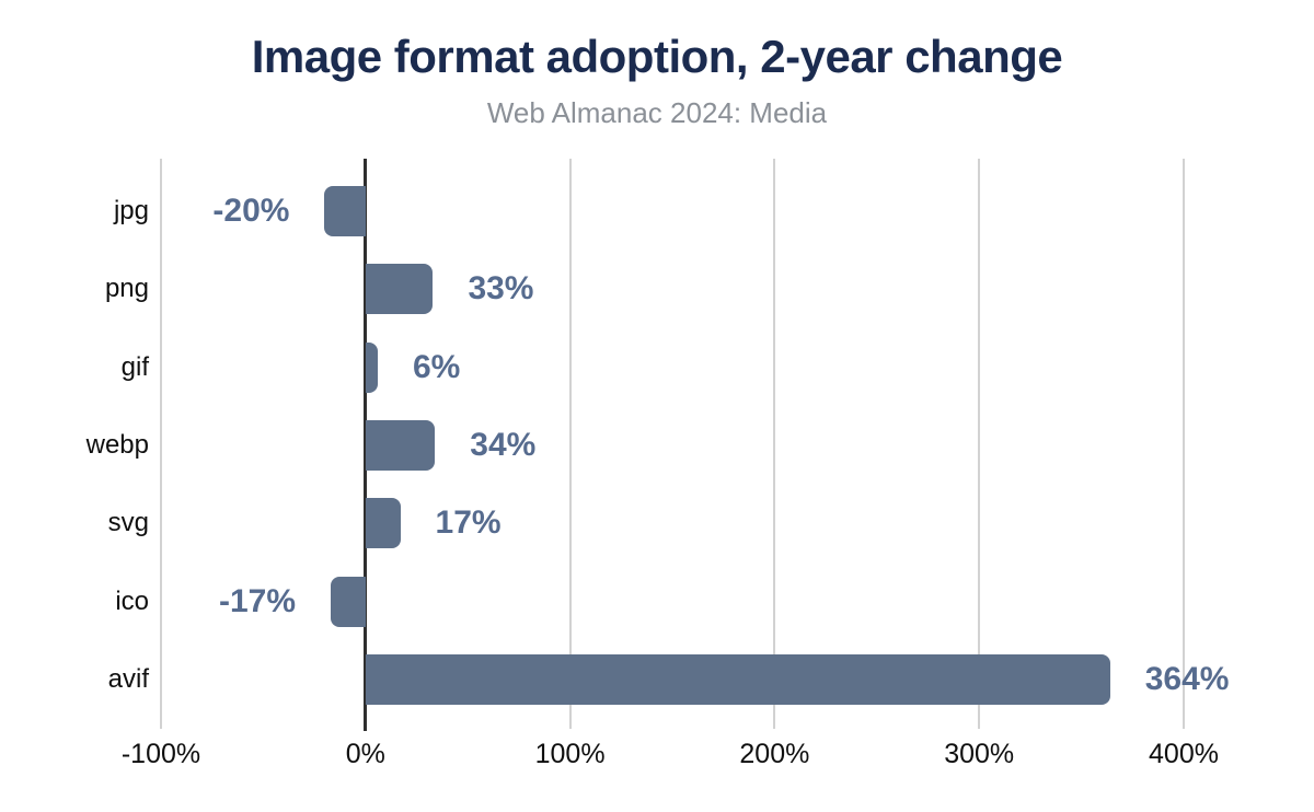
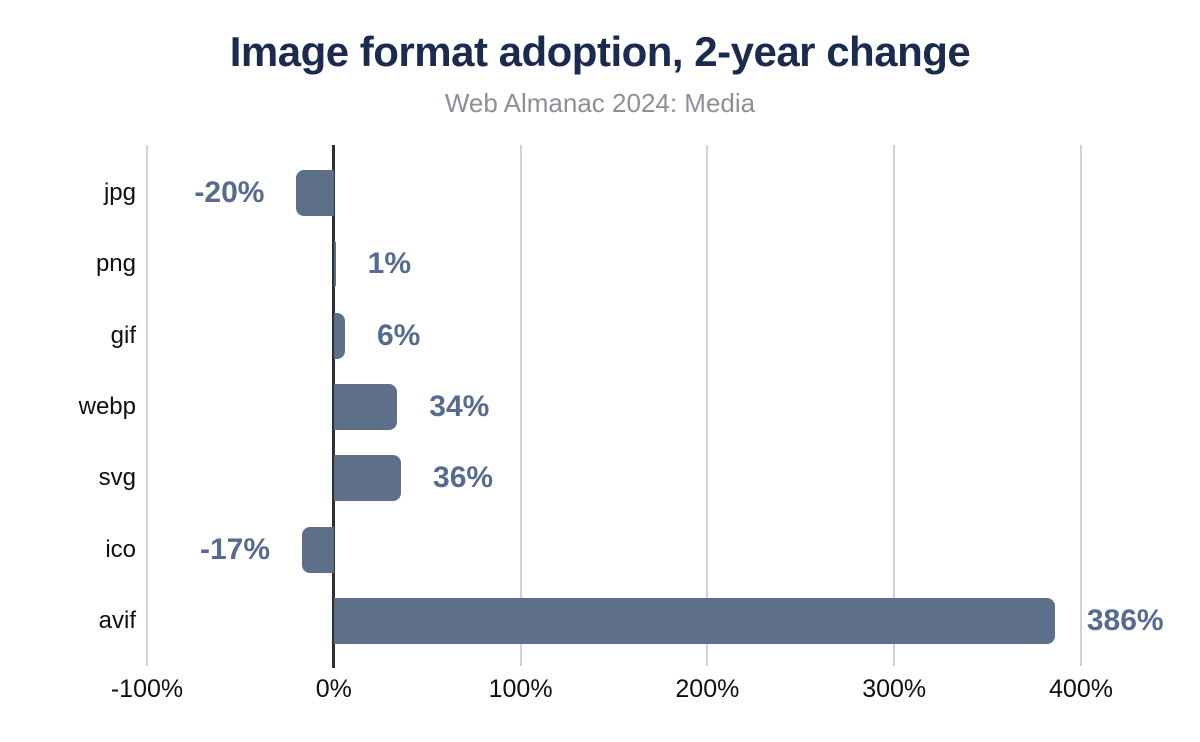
png: 33% -> 1%
svg: 17% -> 36%
avif: 364% -> 386%
